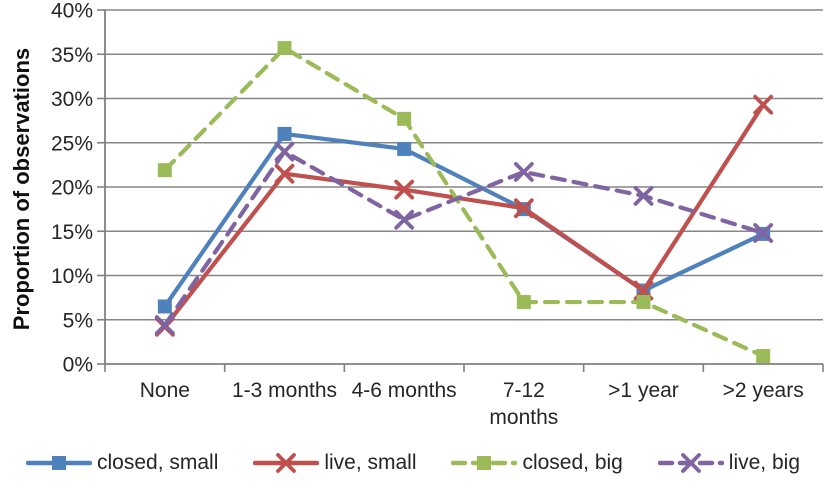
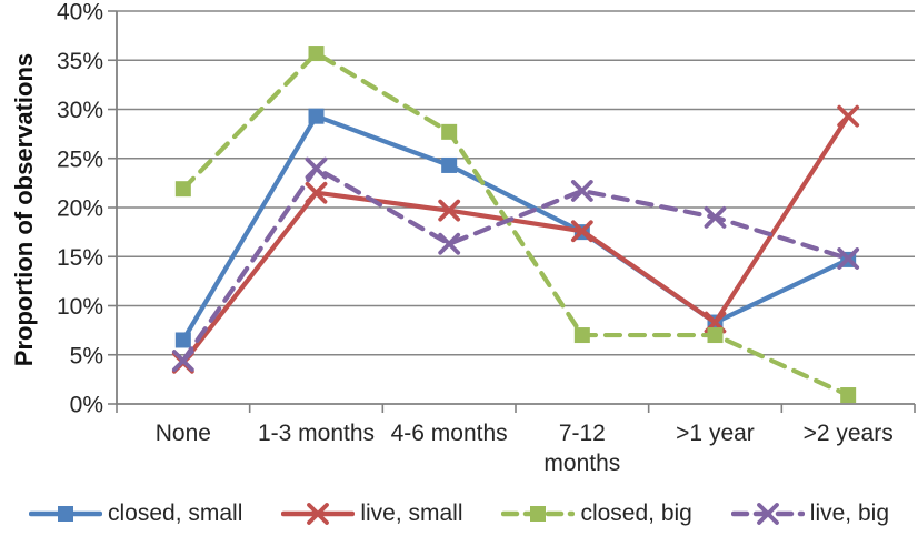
closed, small/1-3 months: 26% -> 29%
